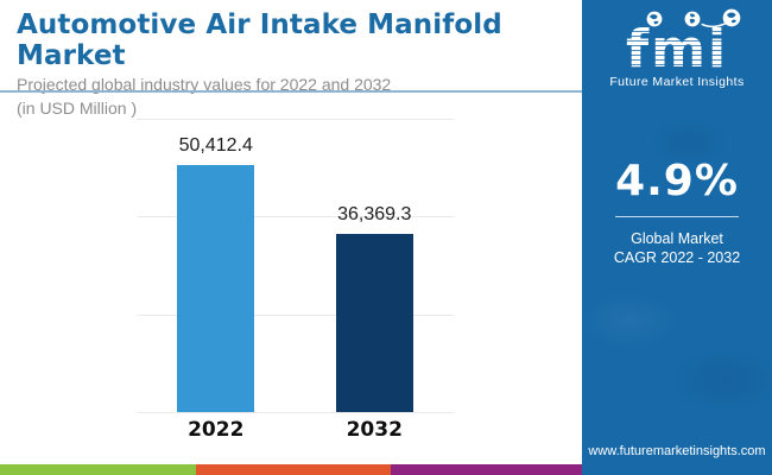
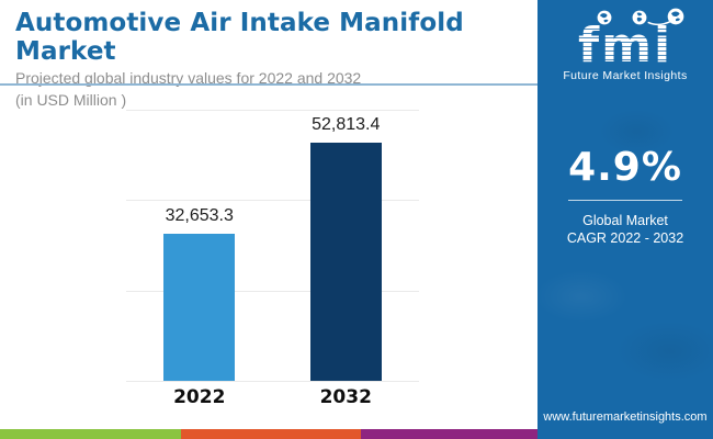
2022: 50,412.4 -> 32,653.3
2032: 36,369.3 -> 52,813.4
